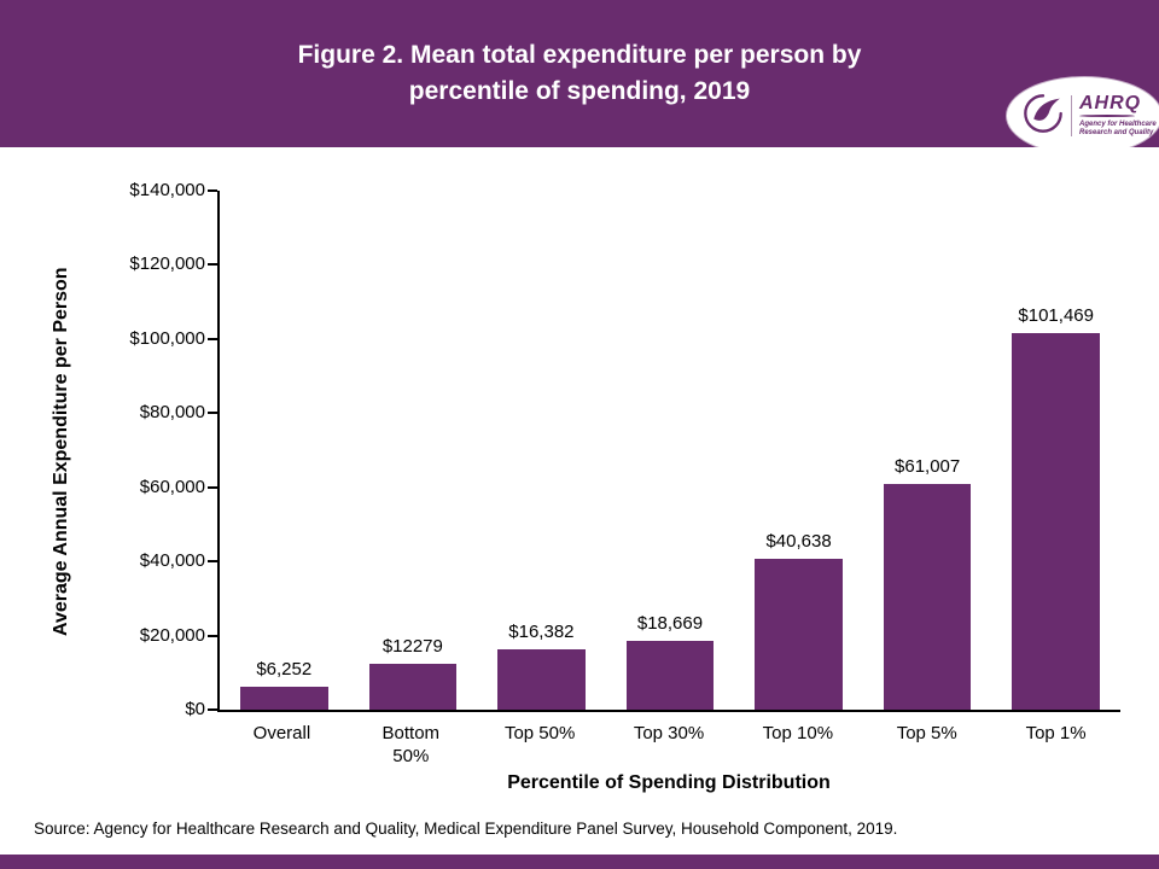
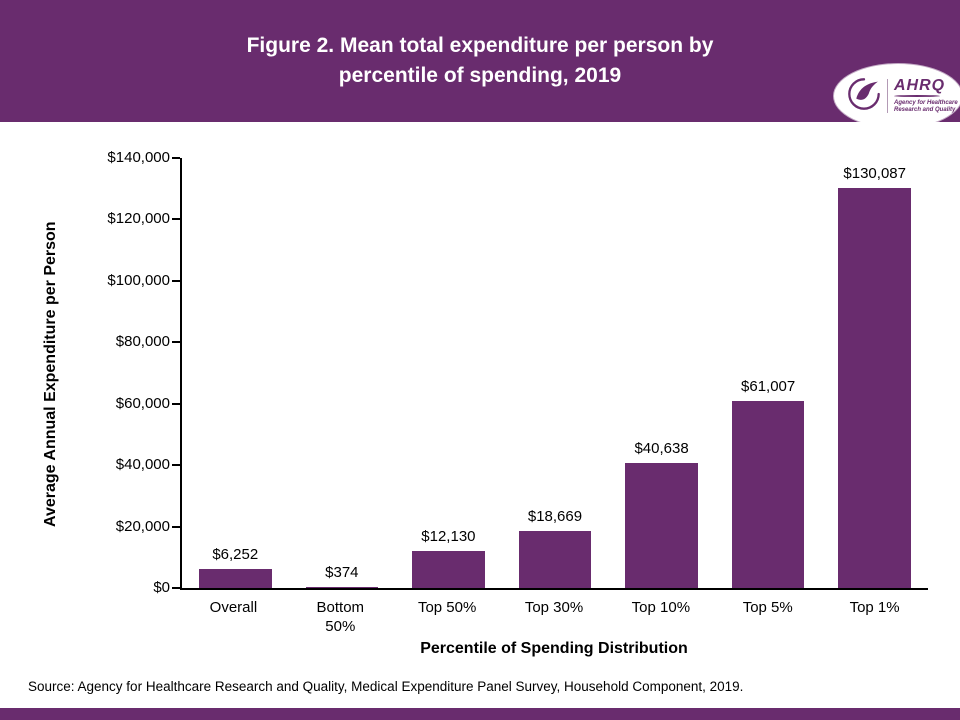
Bottom 50%: $12279 -> $374
Top 50%: $16,382 -> $12,130
Top 1%: $101,469 -> $130,087
